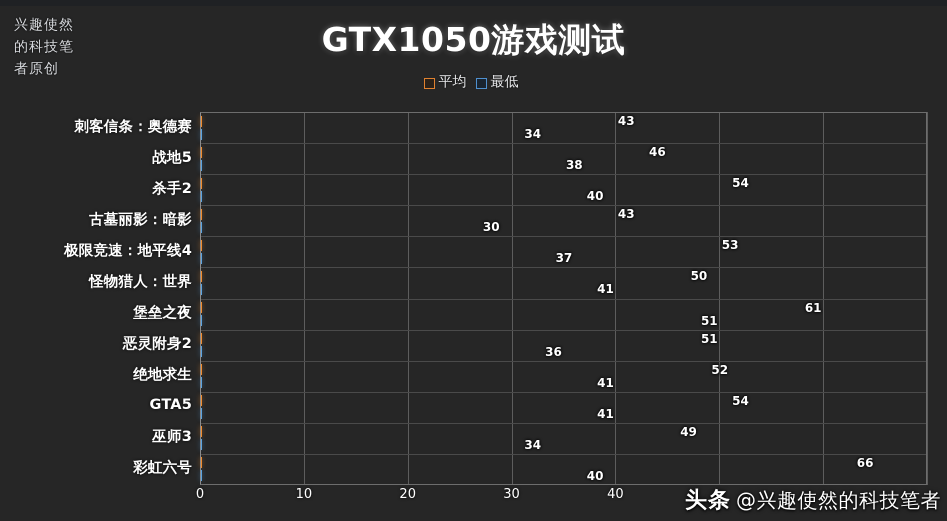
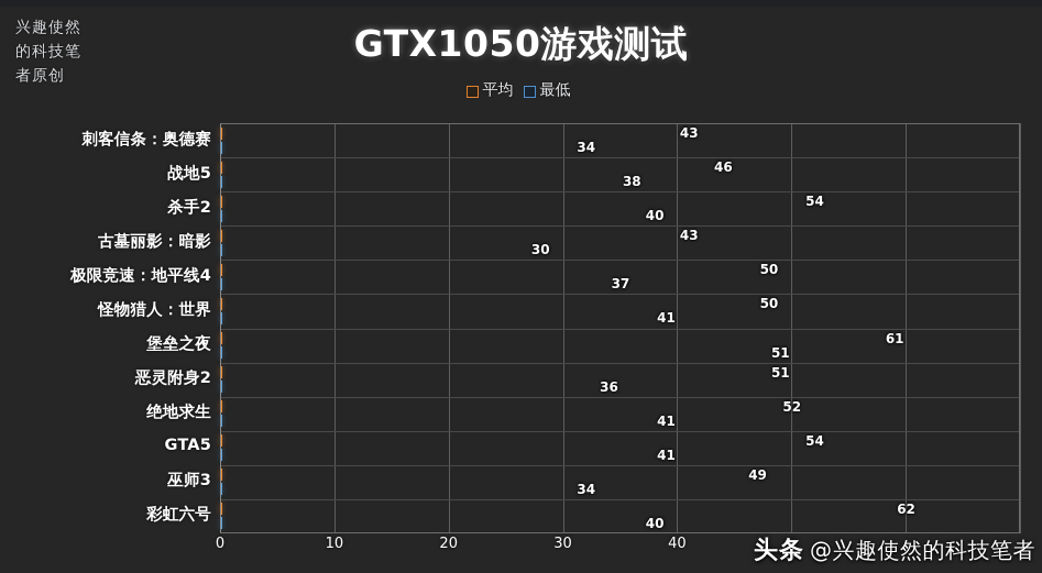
平均/极限竞速：地平线4: 53 -> 50
平均/彩虹六号: 66 -> 62
